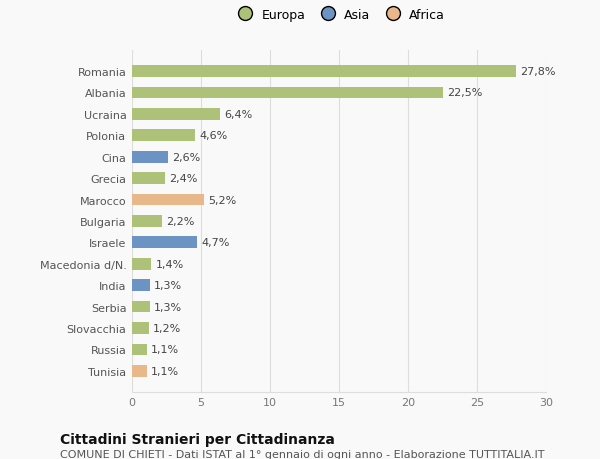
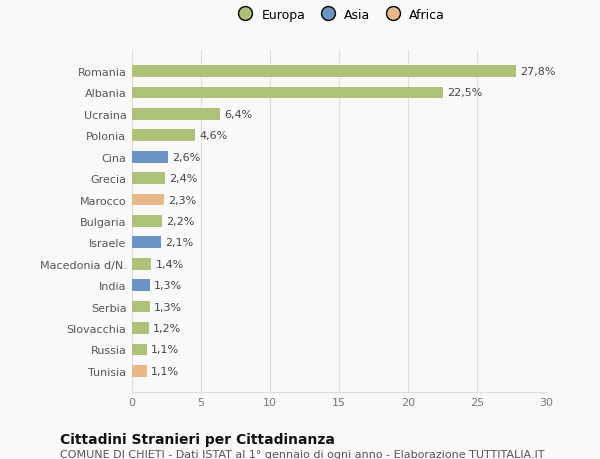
Marocco: 5,2% -> 2,3%
Israele: 4,7% -> 2,1%
